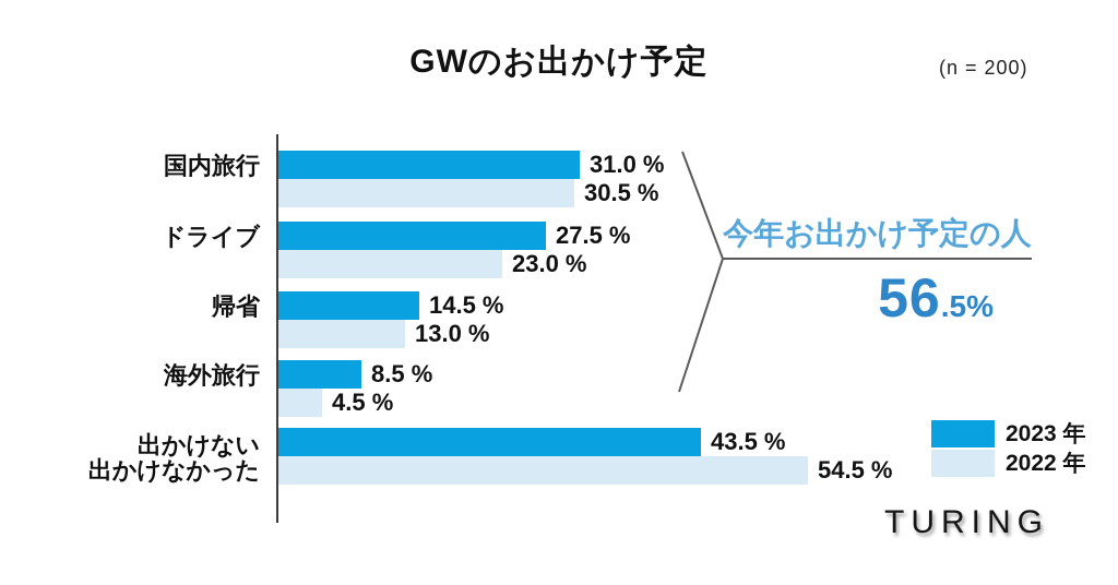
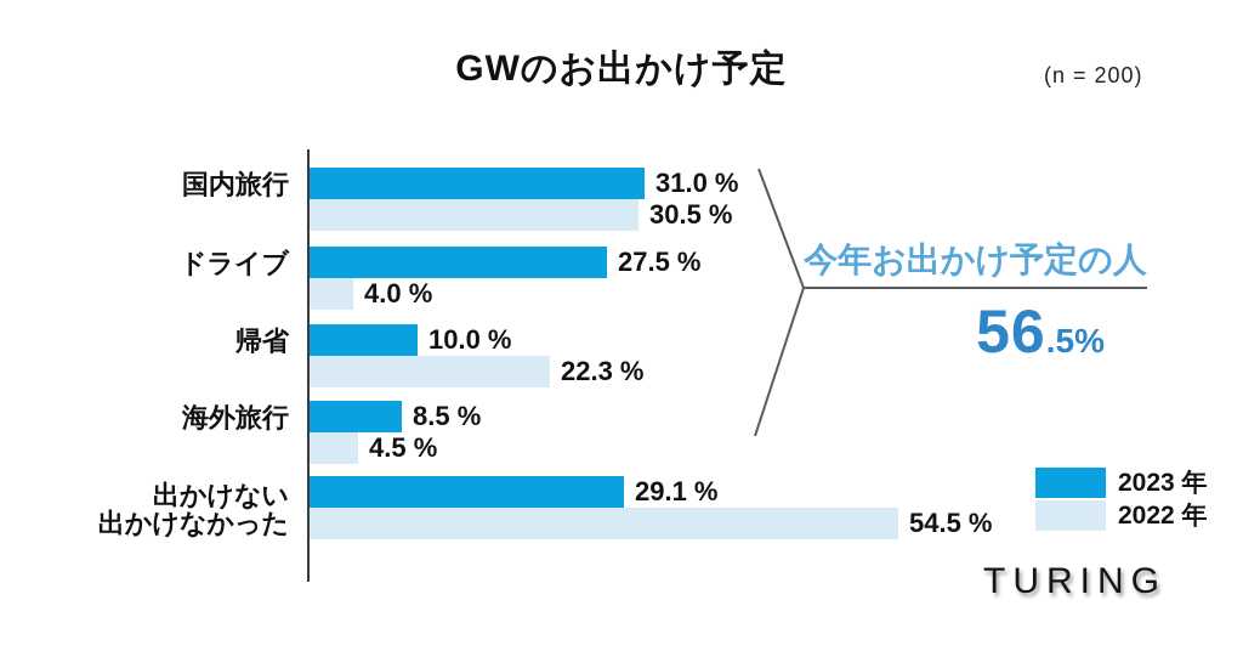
2022 年/ドライブ: 23.0 -> 4.0
2023 年/帰省: 14.5 -> 10.0
2022 年/帰省: 13.0 -> 22.3
2023 年/出かけない 出かけなかった: 43.5 -> 29.1
